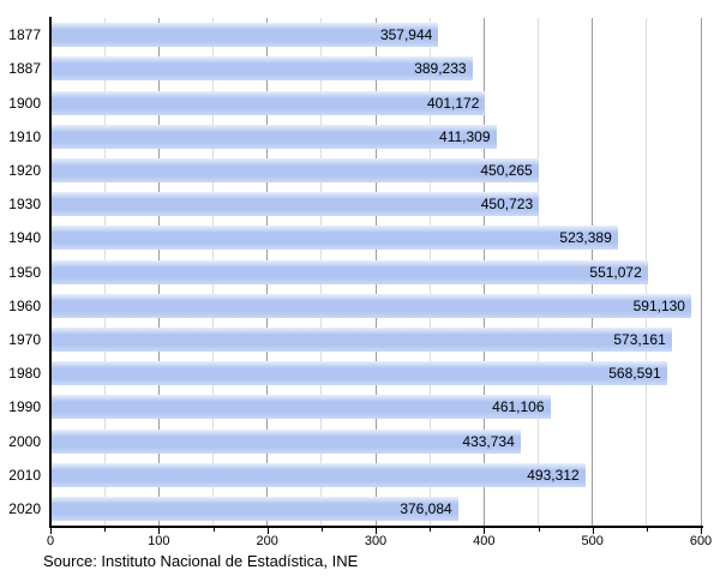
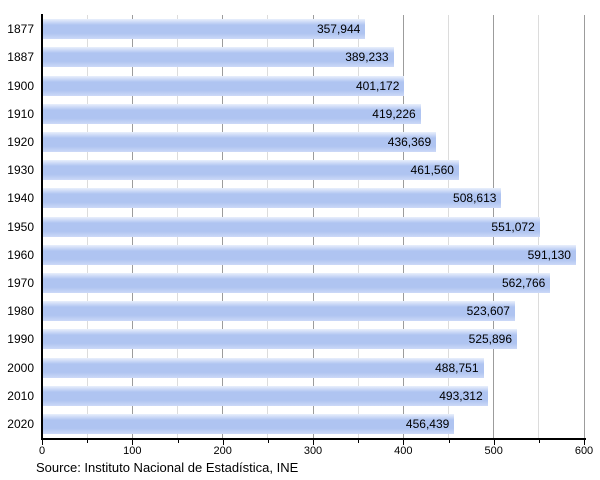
1910: 411,309 -> 419,226
1920: 450,265 -> 436,369
1930: 450,723 -> 461,560
1940: 523,389 -> 508,613
1970: 573,161 -> 562,766
1980: 568,591 -> 523,607
1990: 461,106 -> 525,896
2000: 433,734 -> 488,751
2020: 376,084 -> 456,439
